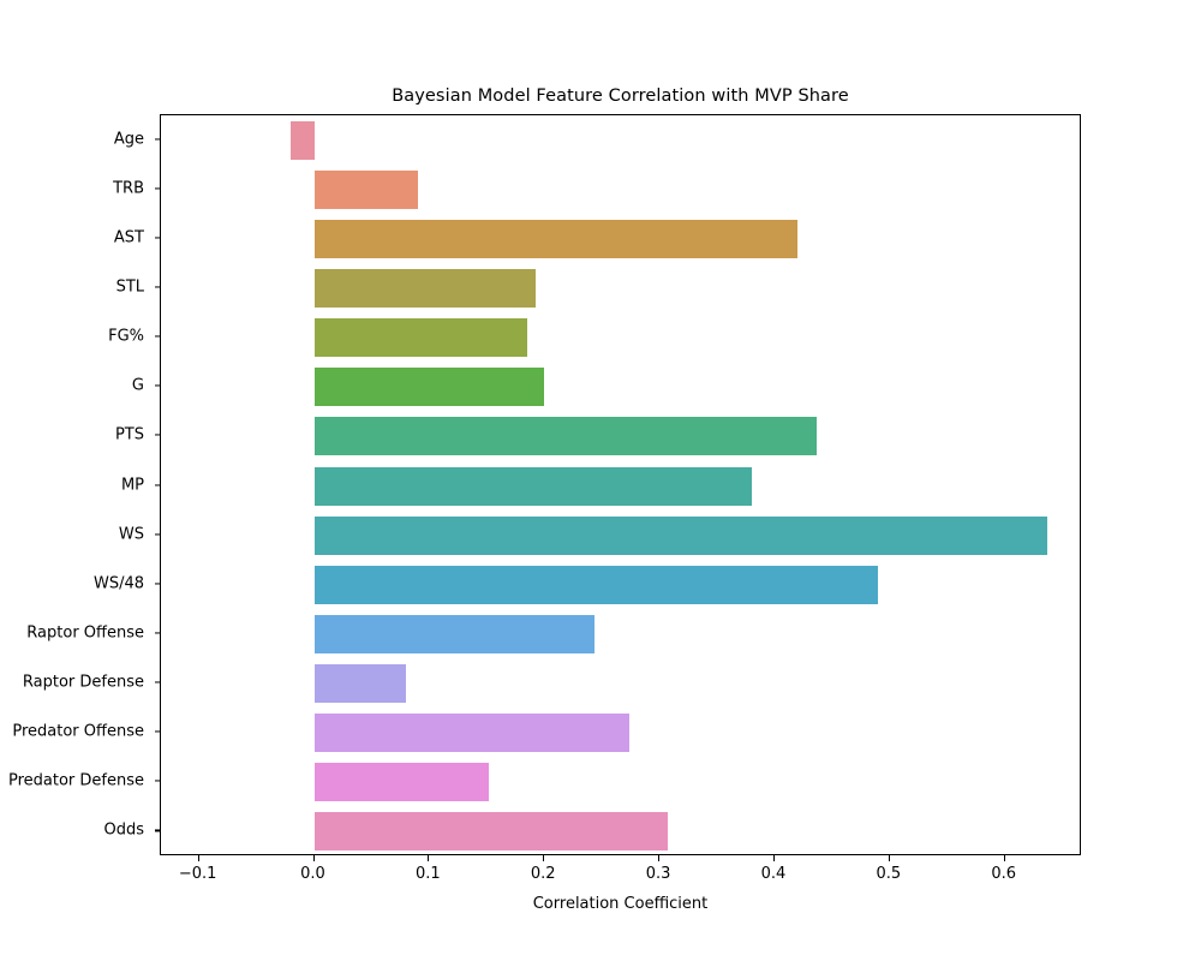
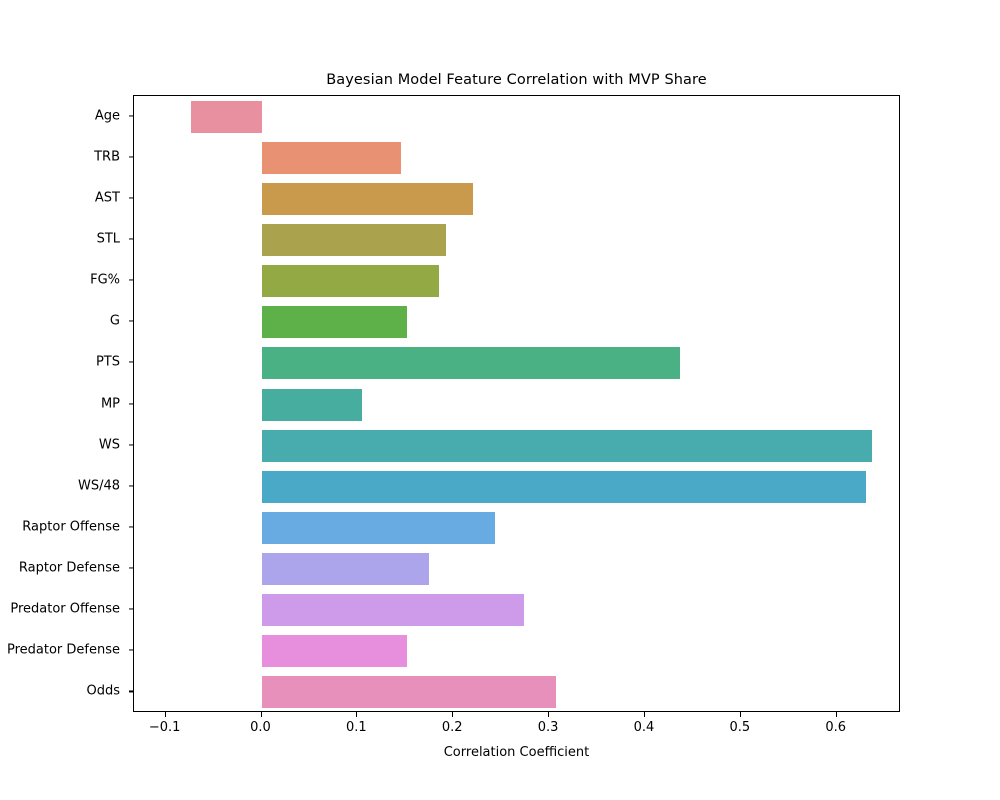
Age: -0.02 -> -0.07
TRB: 0.09 -> 0.14
AST: 0.42 -> 0.22
G: 0.20 -> 0.15
MP: 0.38 -> 0.10
WS/48: 0.49 -> 0.63
Raptor Defense: 0.08 -> 0.17
